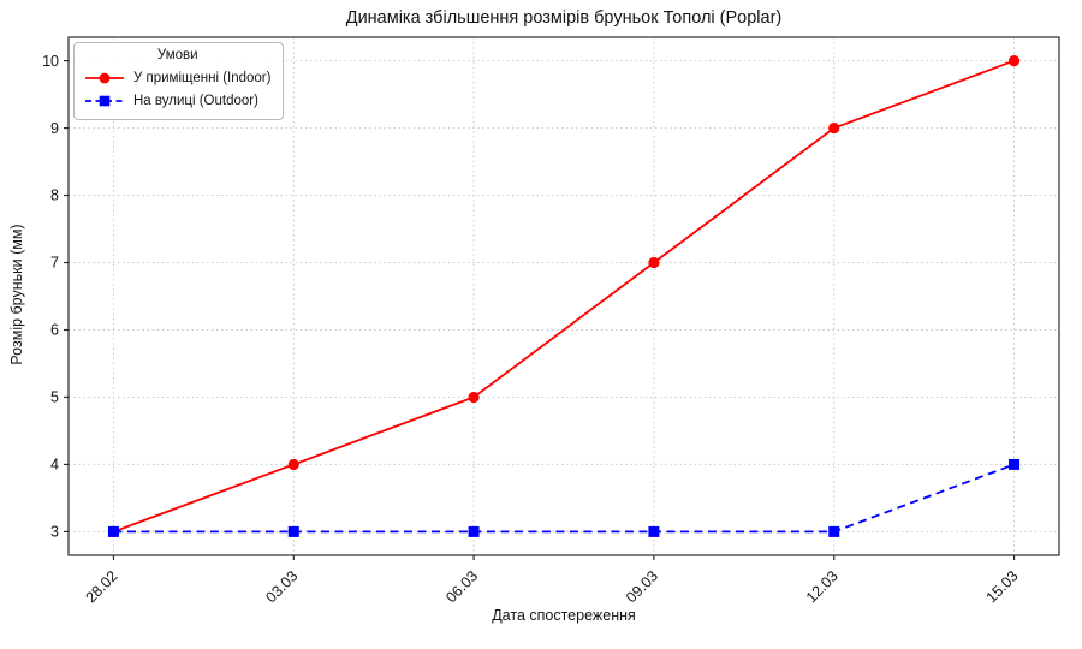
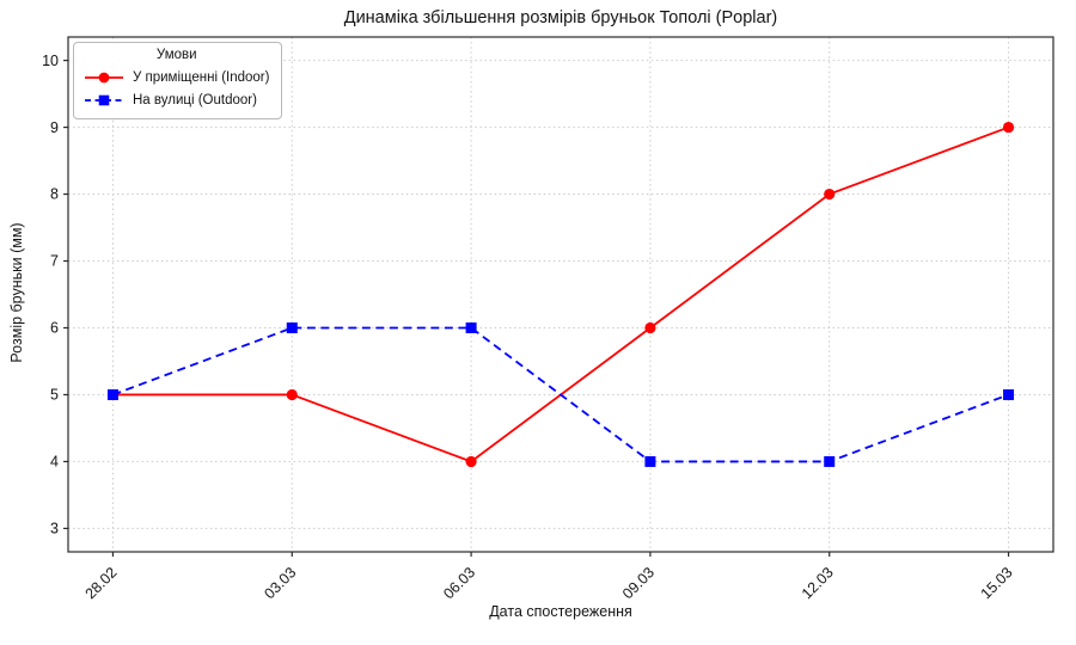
У приміщенні (Indoor)/28.02: 3 -> 5
На вулиці (Outdoor)/28.02: 3 -> 5
У приміщенні (Indoor)/03.03: 4 -> 5
На вулиці (Outdoor)/03.03: 3 -> 6
У приміщенні (Indoor)/06.03: 5 -> 4
На вулиці (Outdoor)/06.03: 3 -> 6
У приміщенні (Indoor)/09.03: 7 -> 6
На вулиці (Outdoor)/09.03: 3 -> 4
У приміщенні (Indoor)/12.03: 9 -> 8
На вулиці (Outdoor)/12.03: 3 -> 4
У приміщенні (Indoor)/15.03: 10 -> 9
На вулиці (Outdoor)/15.03: 4 -> 5
